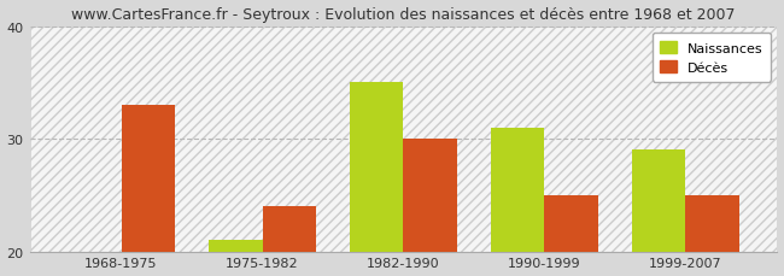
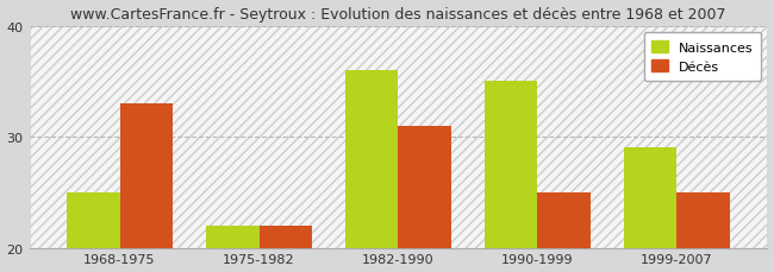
Naissances/1968-1975: 20 -> 25
Naissances/1975-1982: 21 -> 22
Décès/1975-1982: 24 -> 22
Naissances/1982-1990: 35 -> 36
Décès/1982-1990: 30 -> 31
Naissances/1990-1999: 31 -> 35
